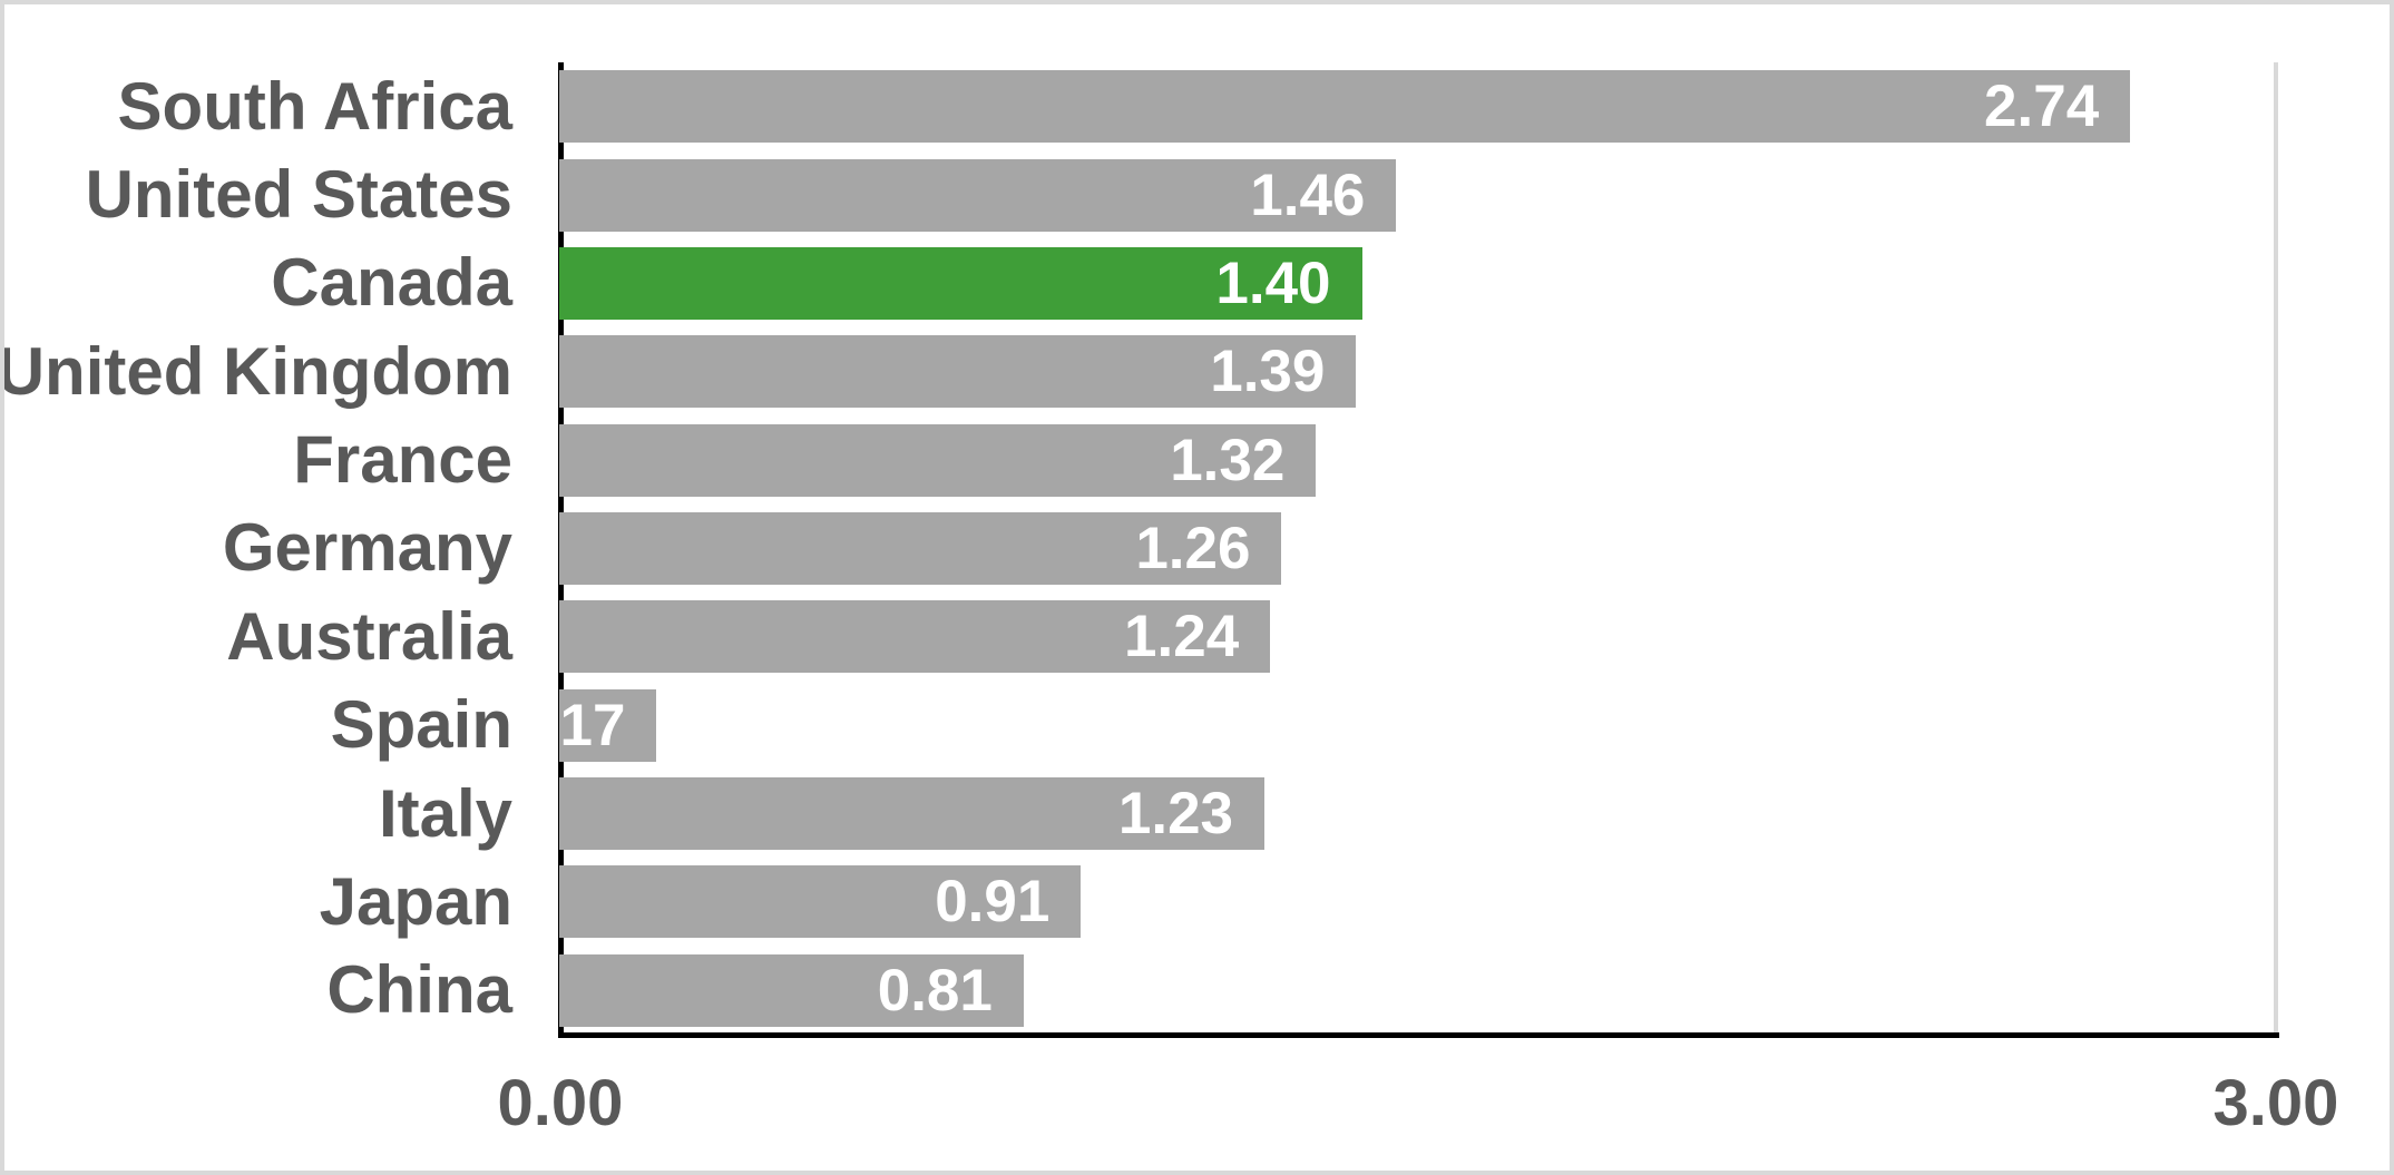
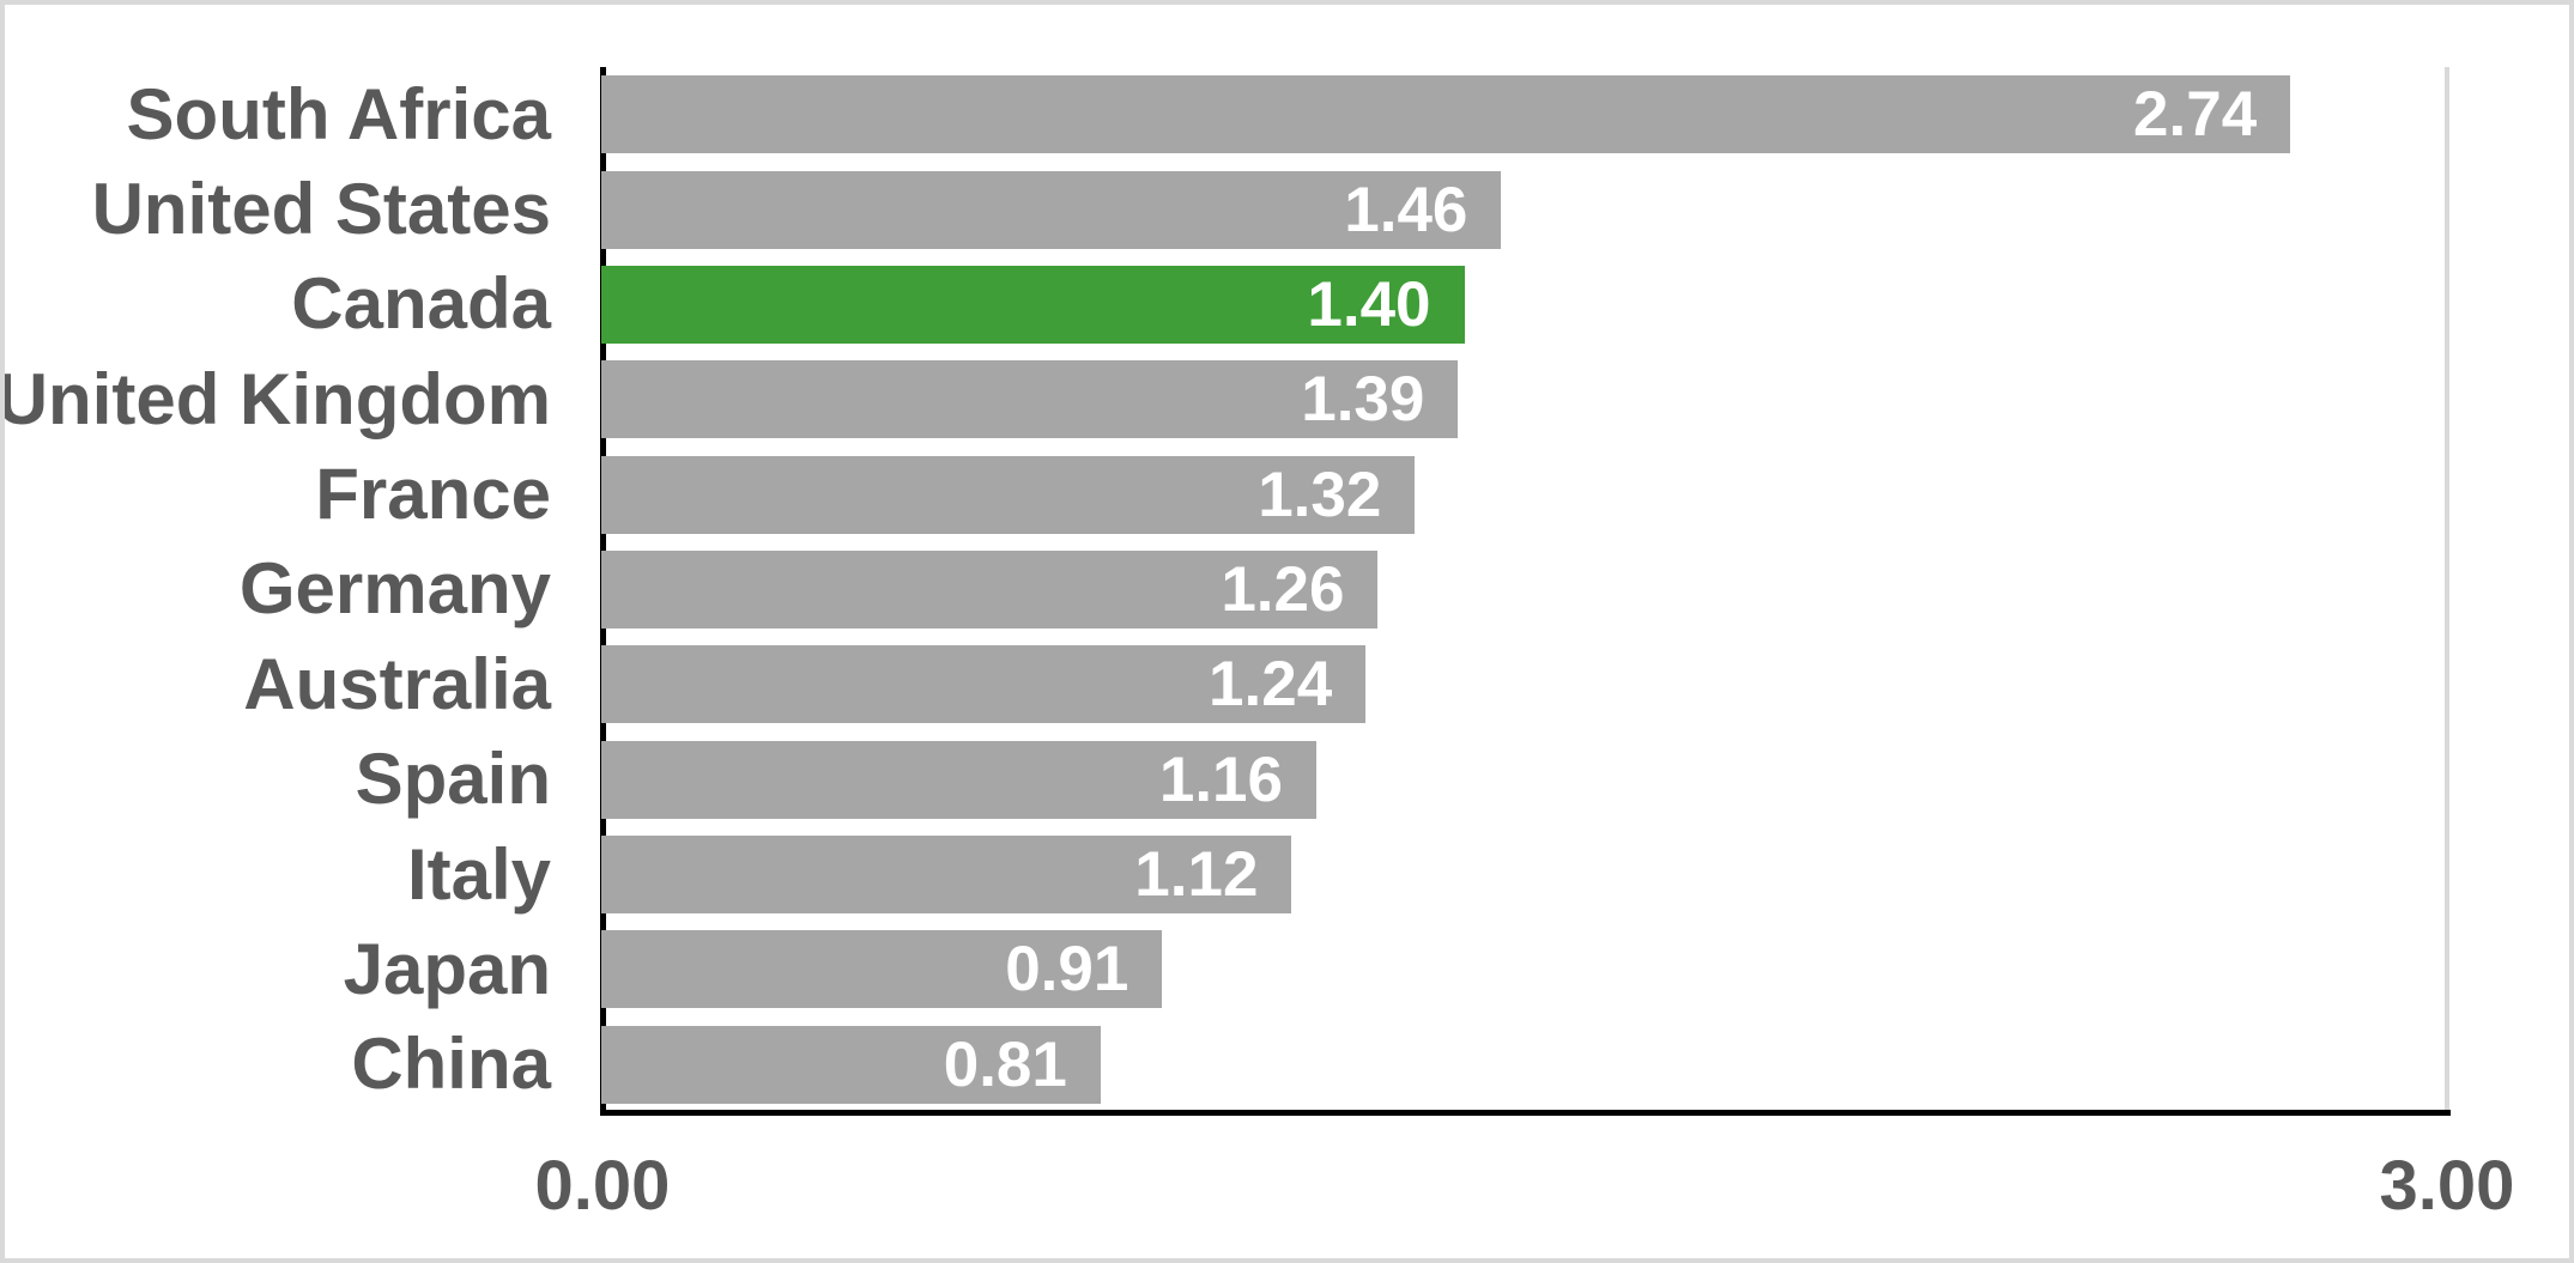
Spain: 0.17 -> 1.16
Italy: 1.23 -> 1.12
